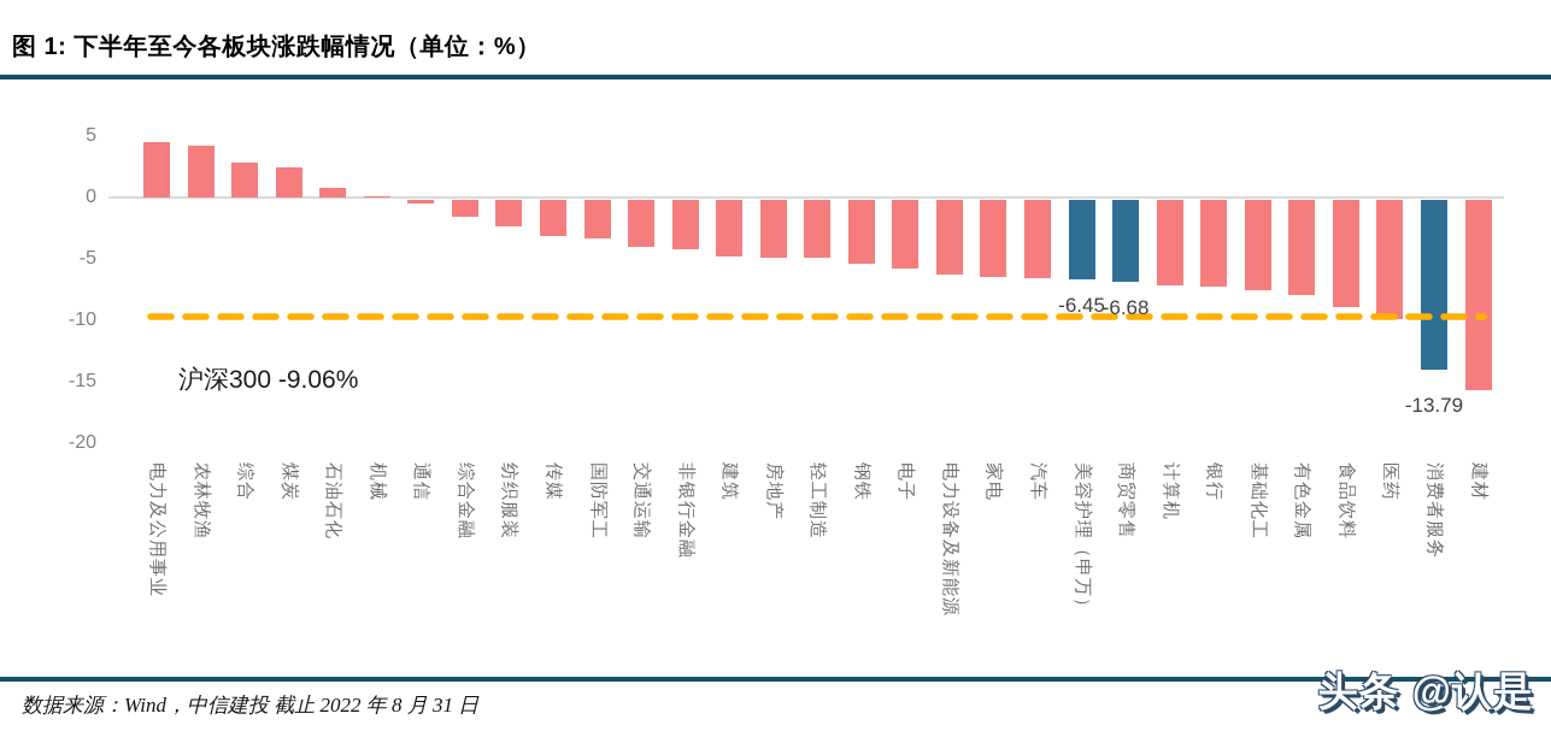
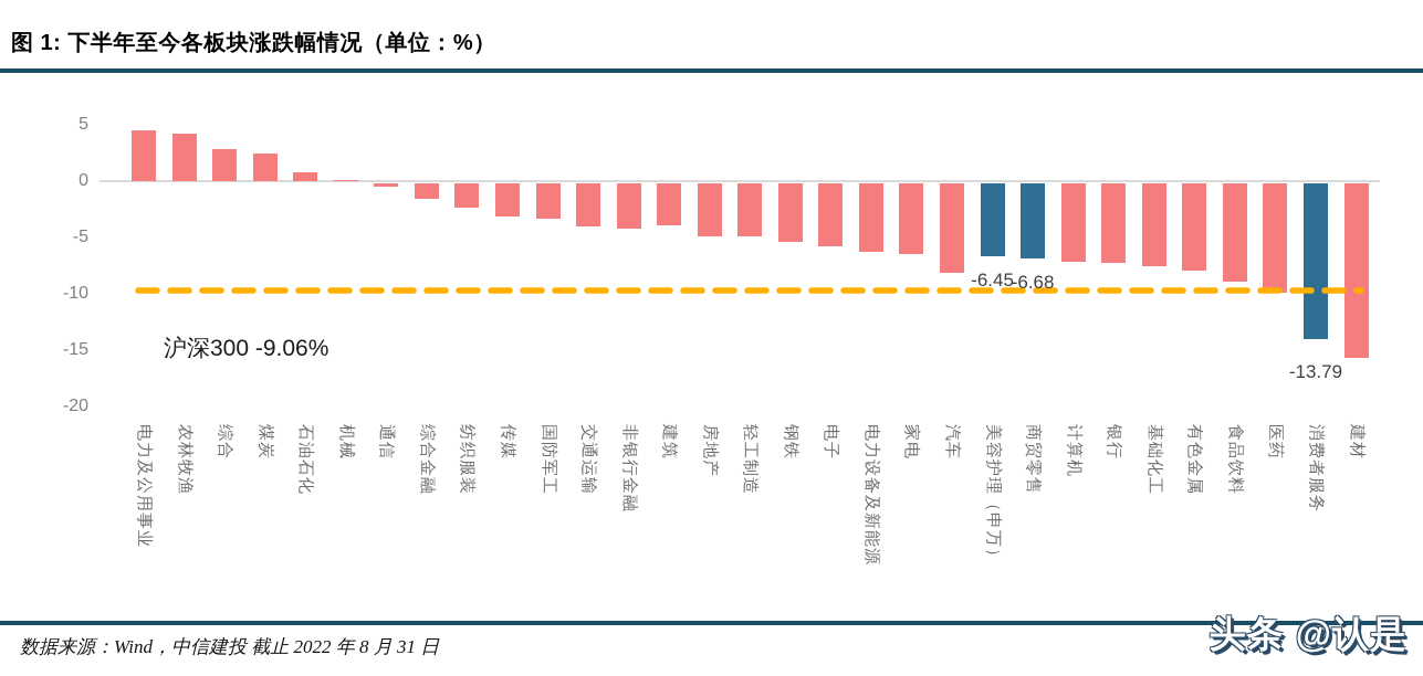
建筑: -4.6 -> -3.7
汽车: -6.4 -> -7.9
